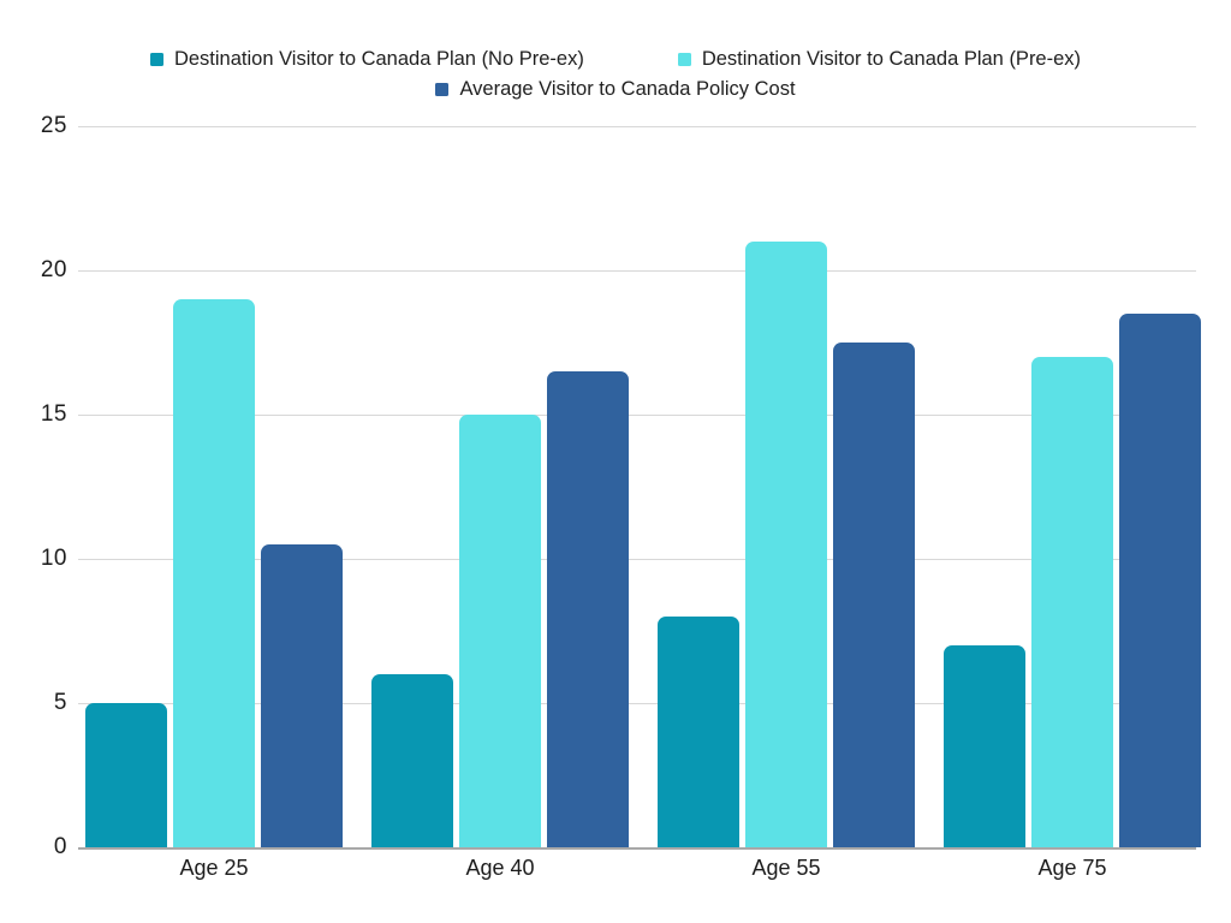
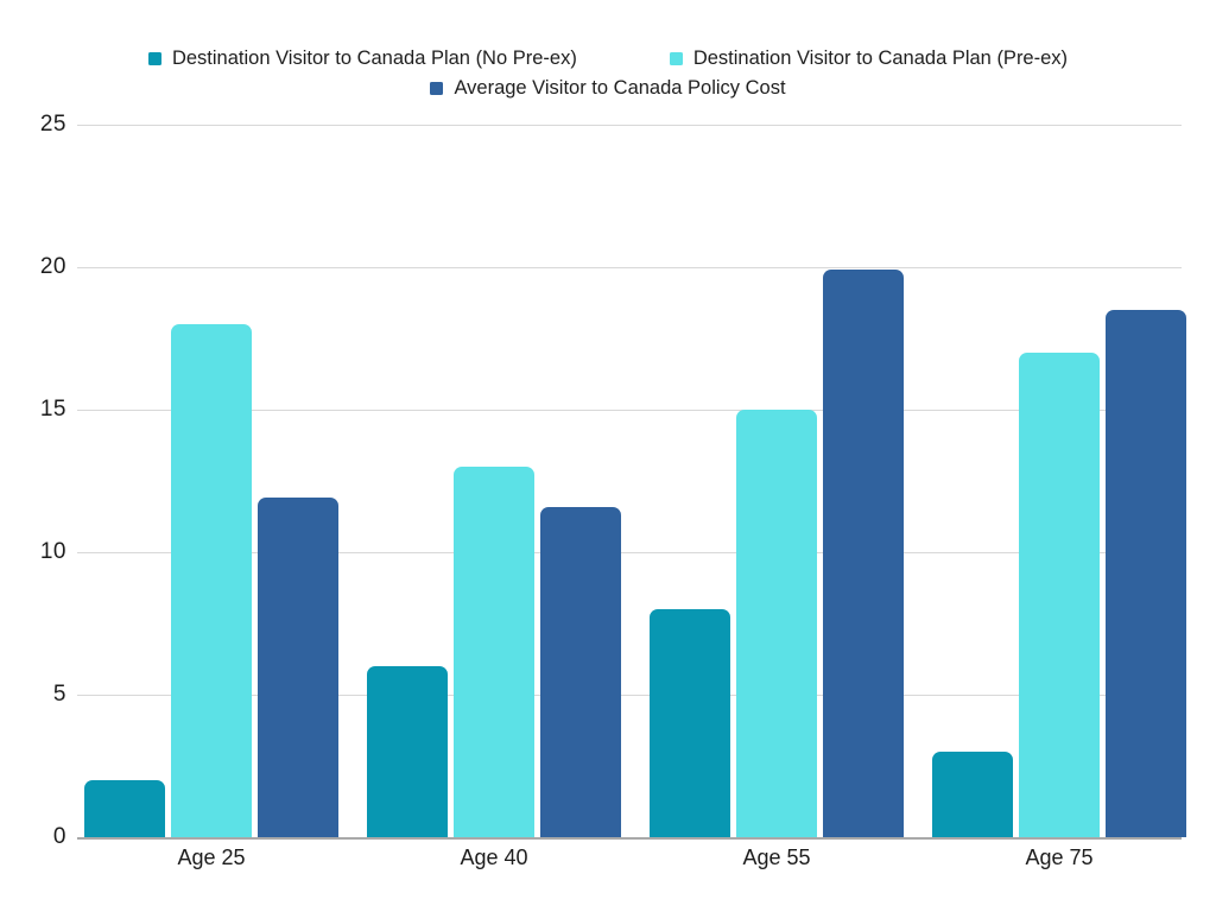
Destination Visitor to Canada Plan (No Pre-ex)/Age 25: 5 -> 2
Destination Visitor to Canada Plan (Pre-ex)/Age 25: 19 -> 18
Average Visitor to Canada Policy Cost/Age 25: 10.5 -> 11.9
Destination Visitor to Canada Plan (Pre-ex)/Age 40: 15 -> 13
Average Visitor to Canada Policy Cost/Age 40: 16.5 -> 11.6
Destination Visitor to Canada Plan (Pre-ex)/Age 55: 21 -> 15
Average Visitor to Canada Policy Cost/Age 55: 17.5 -> 19.9
Destination Visitor to Canada Plan (No Pre-ex)/Age 75: 7 -> 3
